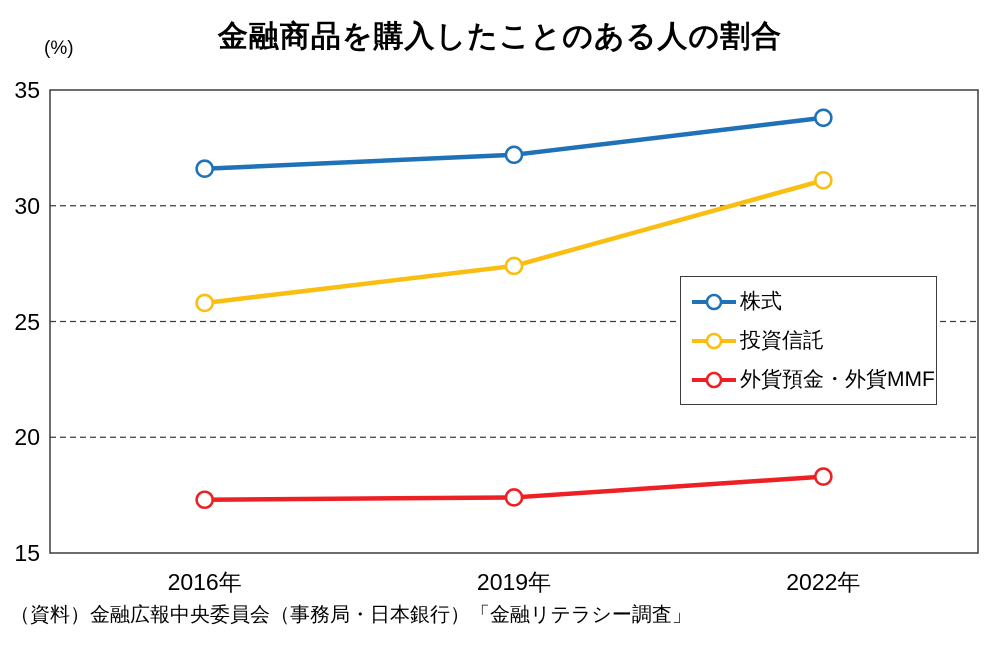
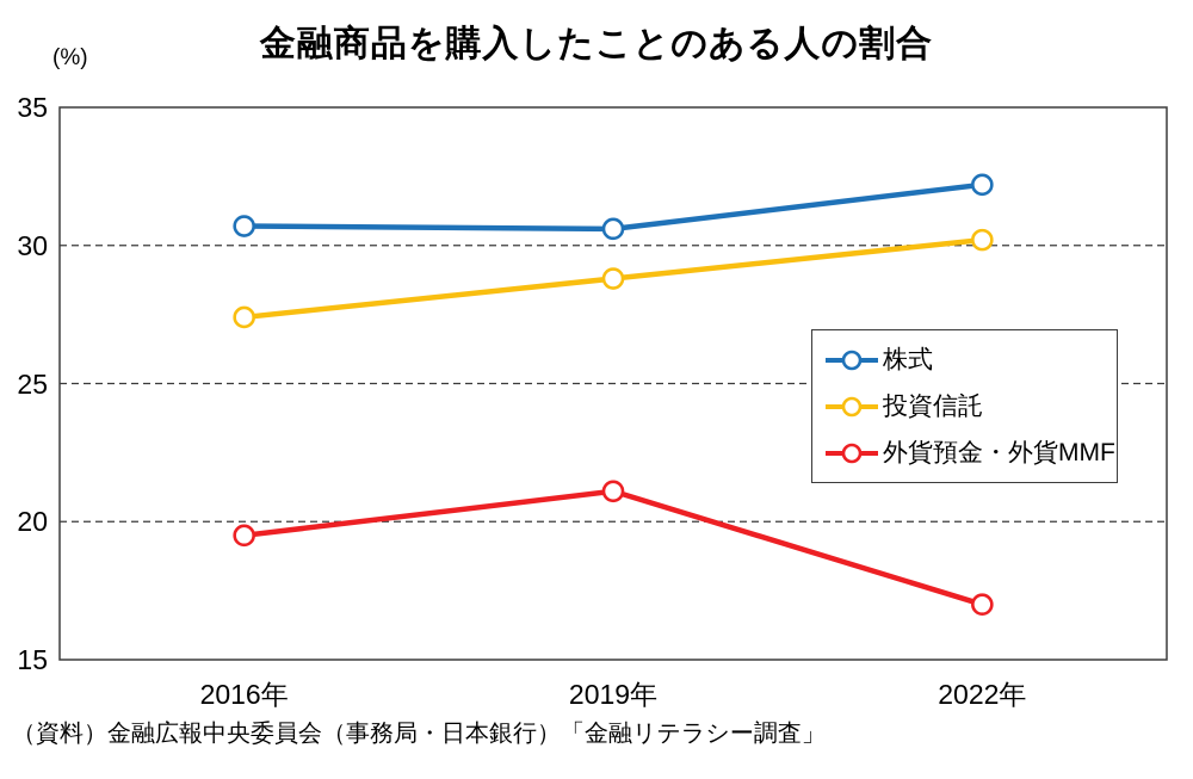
株式/2016年: 31.6 -> 30.7
投資信託/2016年: 25.8 -> 27.4
外貨預金・外貨MMF/2016年: 17.3 -> 19.5
株式/2019年: 32.2 -> 30.6
投資信託/2019年: 27.4 -> 28.8
外貨預金・外貨MMF/2019年: 17.4 -> 21.1
株式/2022年: 33.8 -> 32.2
投資信託/2022年: 31.1 -> 30.2
外貨預金・外貨MMF/2022年: 18.3 -> 17.0
